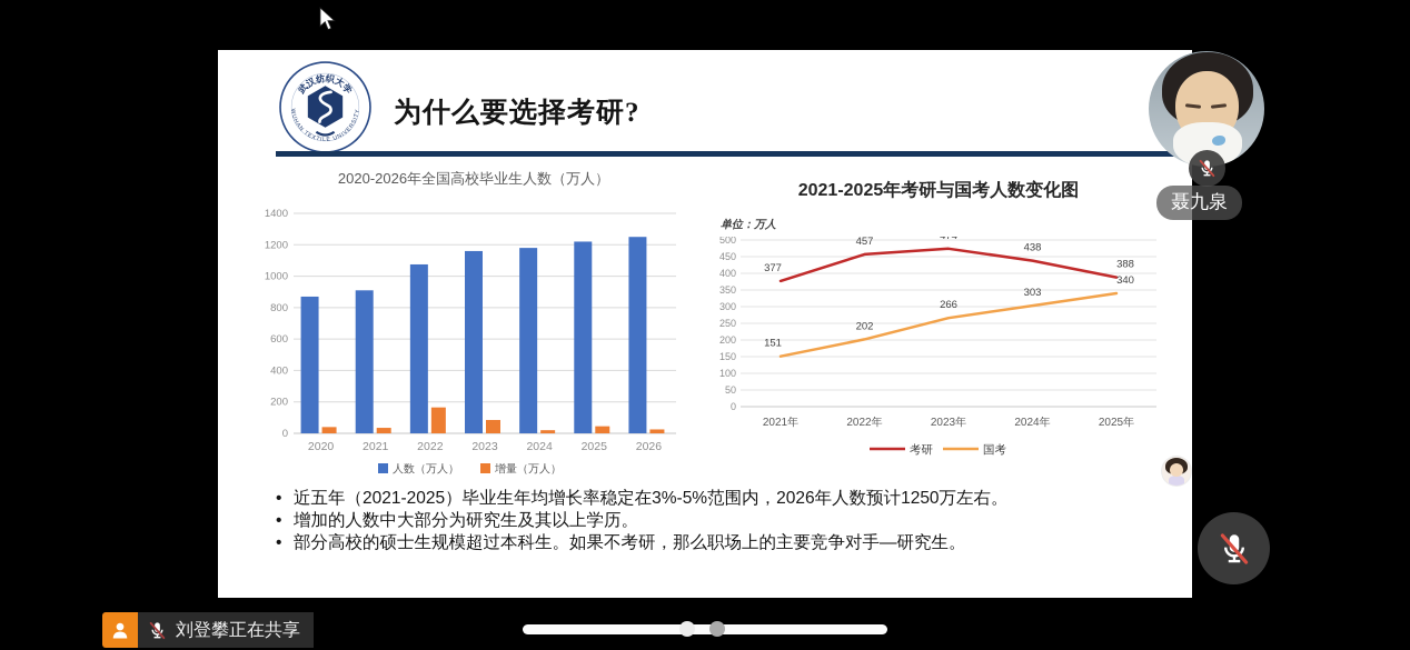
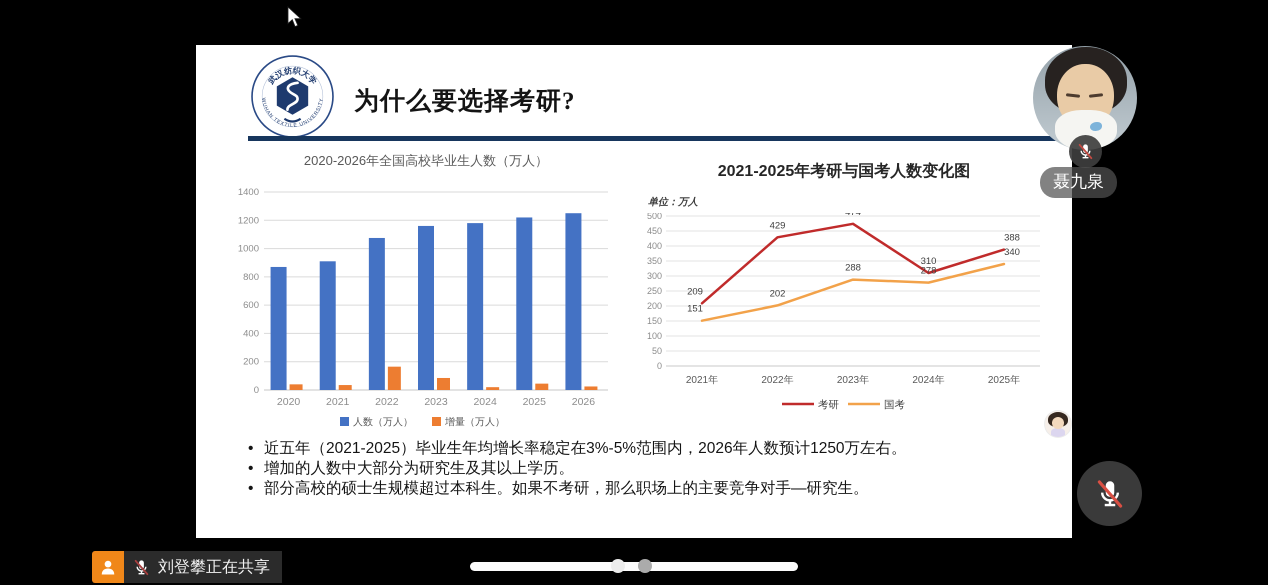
2021-2025年考研与国考人数变化图/考研/2021年: 377 -> 209
2021-2025年考研与国考人数变化图/考研/2022年: 457 -> 429
2021-2025年考研与国考人数变化图/国考/2023年: 266 -> 288
2021-2025年考研与国考人数变化图/考研/2024年: 438 -> 310
2021-2025年考研与国考人数变化图/国考/2024年: 303 -> 278
